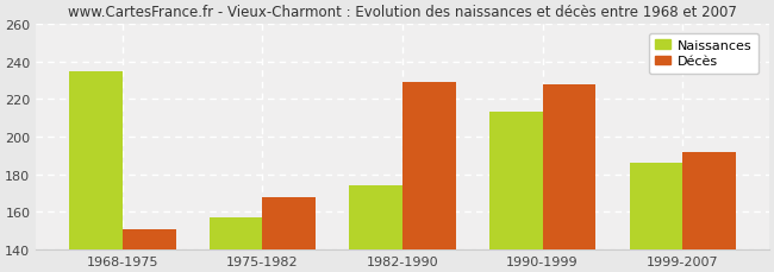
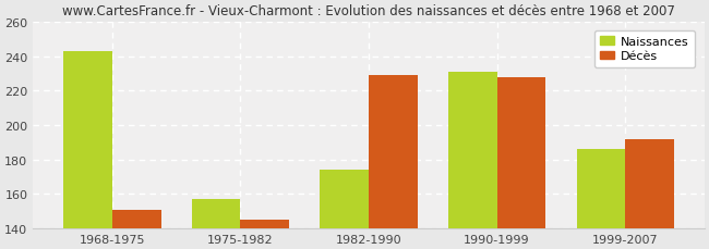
Naissances/1968-1975: 235 -> 243
Décès/1975-1982: 168 -> 145
Naissances/1990-1999: 213 -> 231
